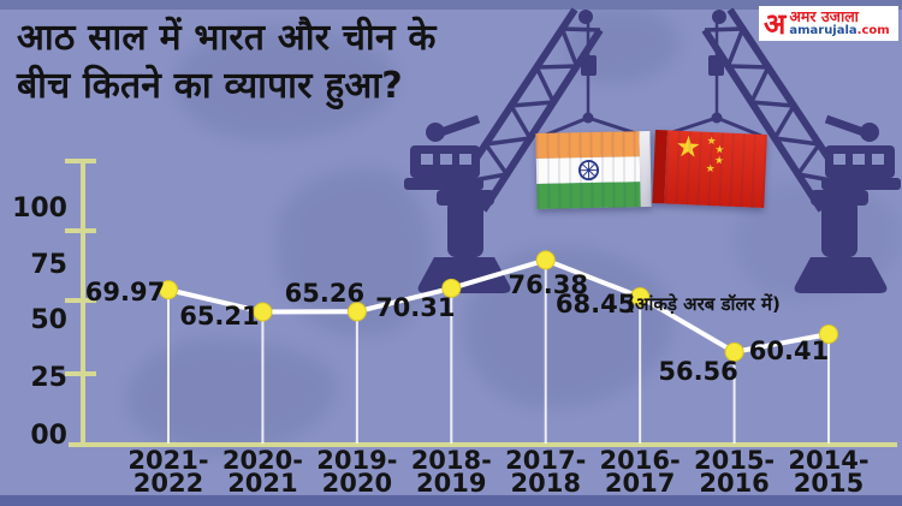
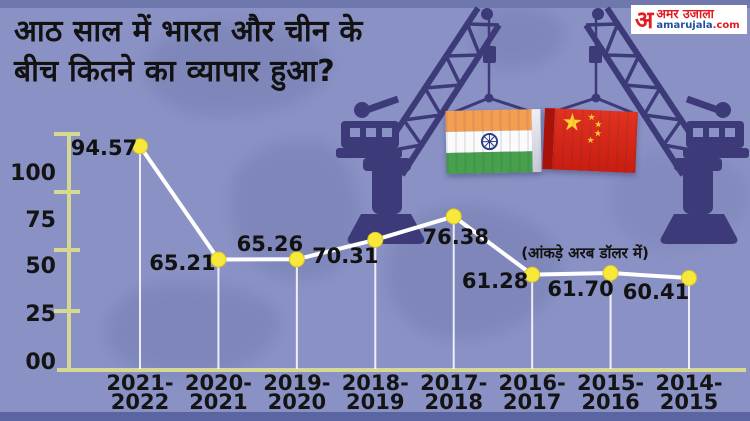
2021-2022: 69.97 -> 94.57
2016-2017: 68.45 -> 61.28
2015-2016: 56.56 -> 61.70
